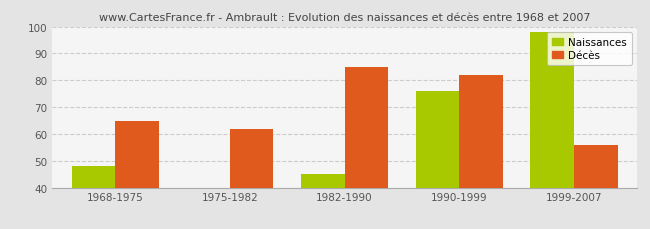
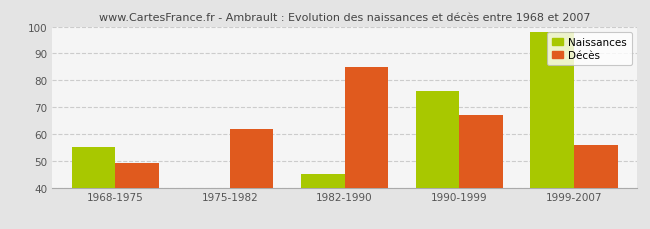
Naissances/1968-1975: 48 -> 55
Décès/1968-1975: 65 -> 49
Décès/1990-1999: 82 -> 67
